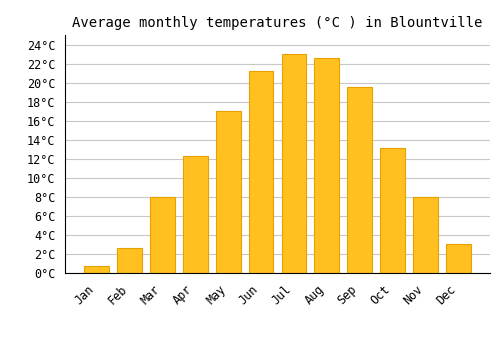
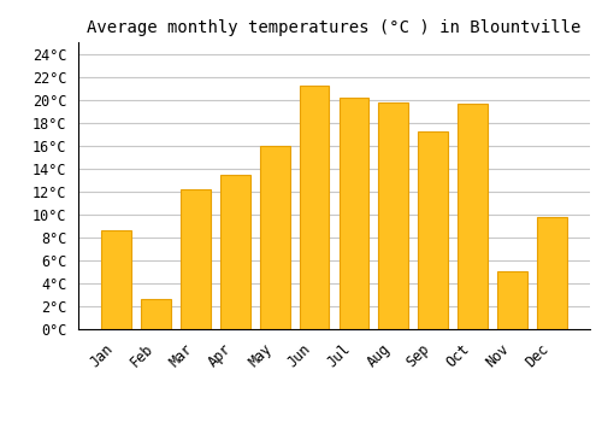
Jan: 0.7°C -> 8.6°C
Mar: 8.0°C -> 12.2°C
Apr: 12.3°C -> 13.4°C
May: 17.0°C -> 16.0°C
Jul: 23.0°C -> 20.2°C
Aug: 22.6°C -> 19.8°C
Sep: 19.5°C -> 17.2°C
Oct: 13.1°C -> 19.6°C
Nov: 8.0°C -> 5.0°C
Dec: 3.0°C -> 9.8°C
